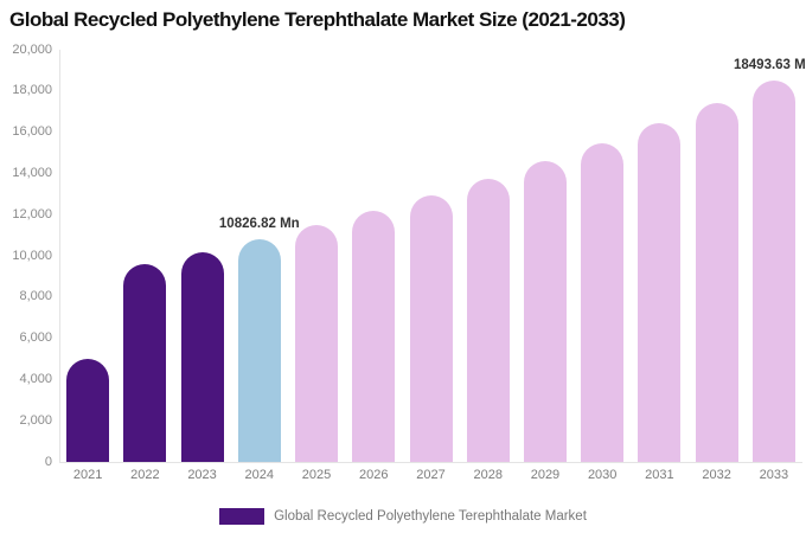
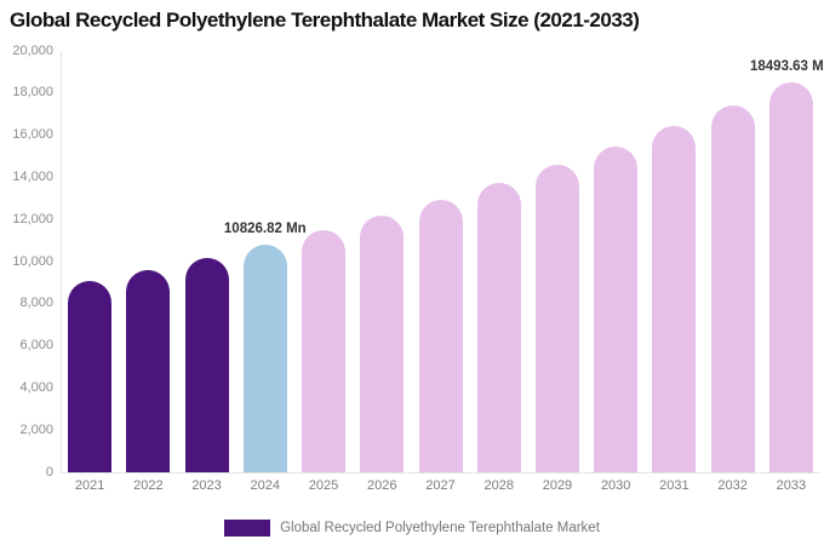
2021: 5000 -> 9100
